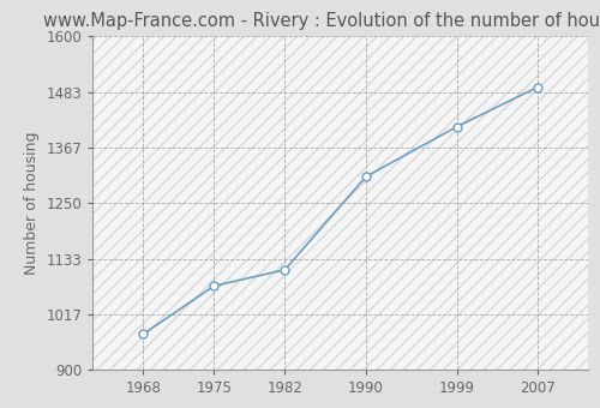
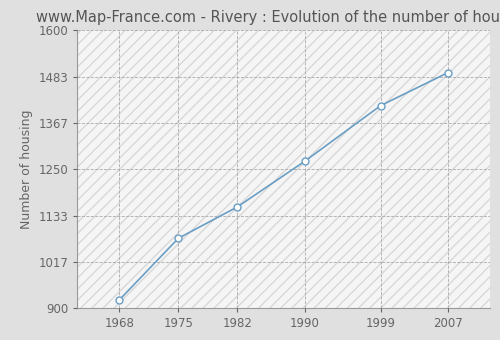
1968: 975 -> 921
1982: 1110 -> 1155
1990: 1305 -> 1270
